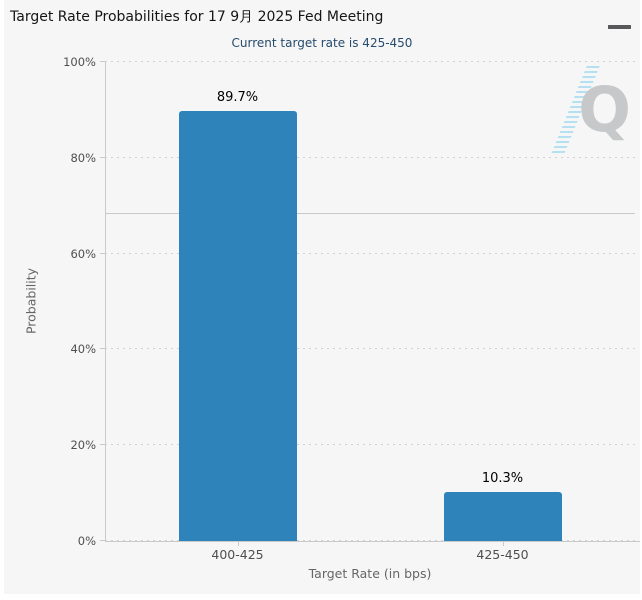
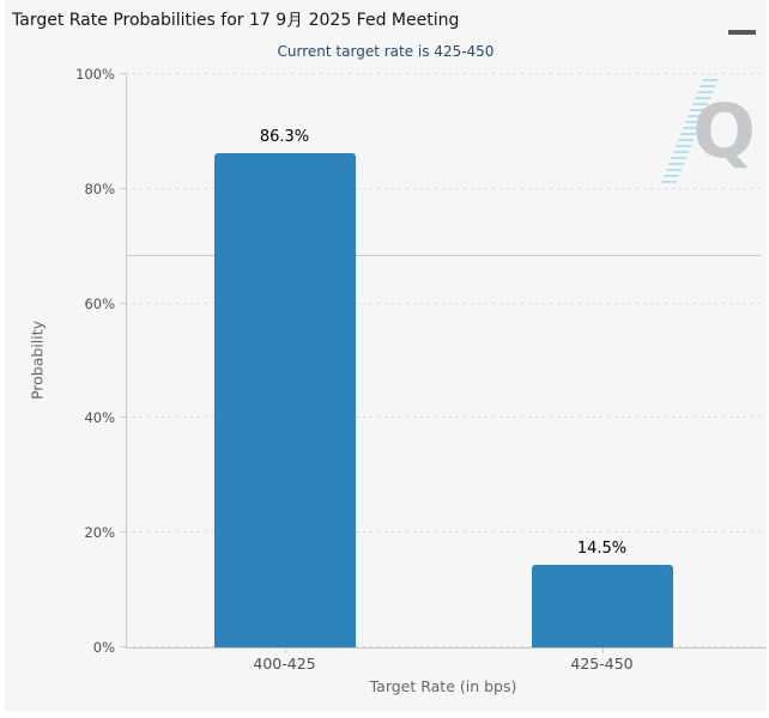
400-425: 89.7% -> 86.3%
425-450: 10.3% -> 14.5%
